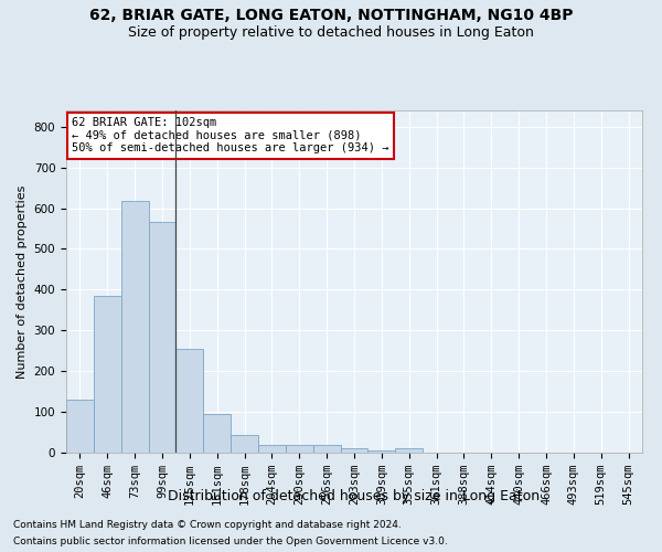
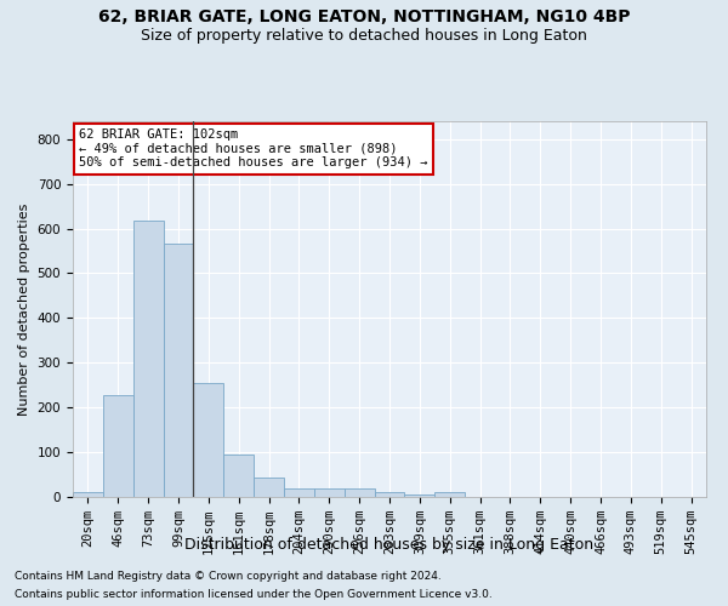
20sqm: 130 -> 10
46sqm: 385 -> 228
